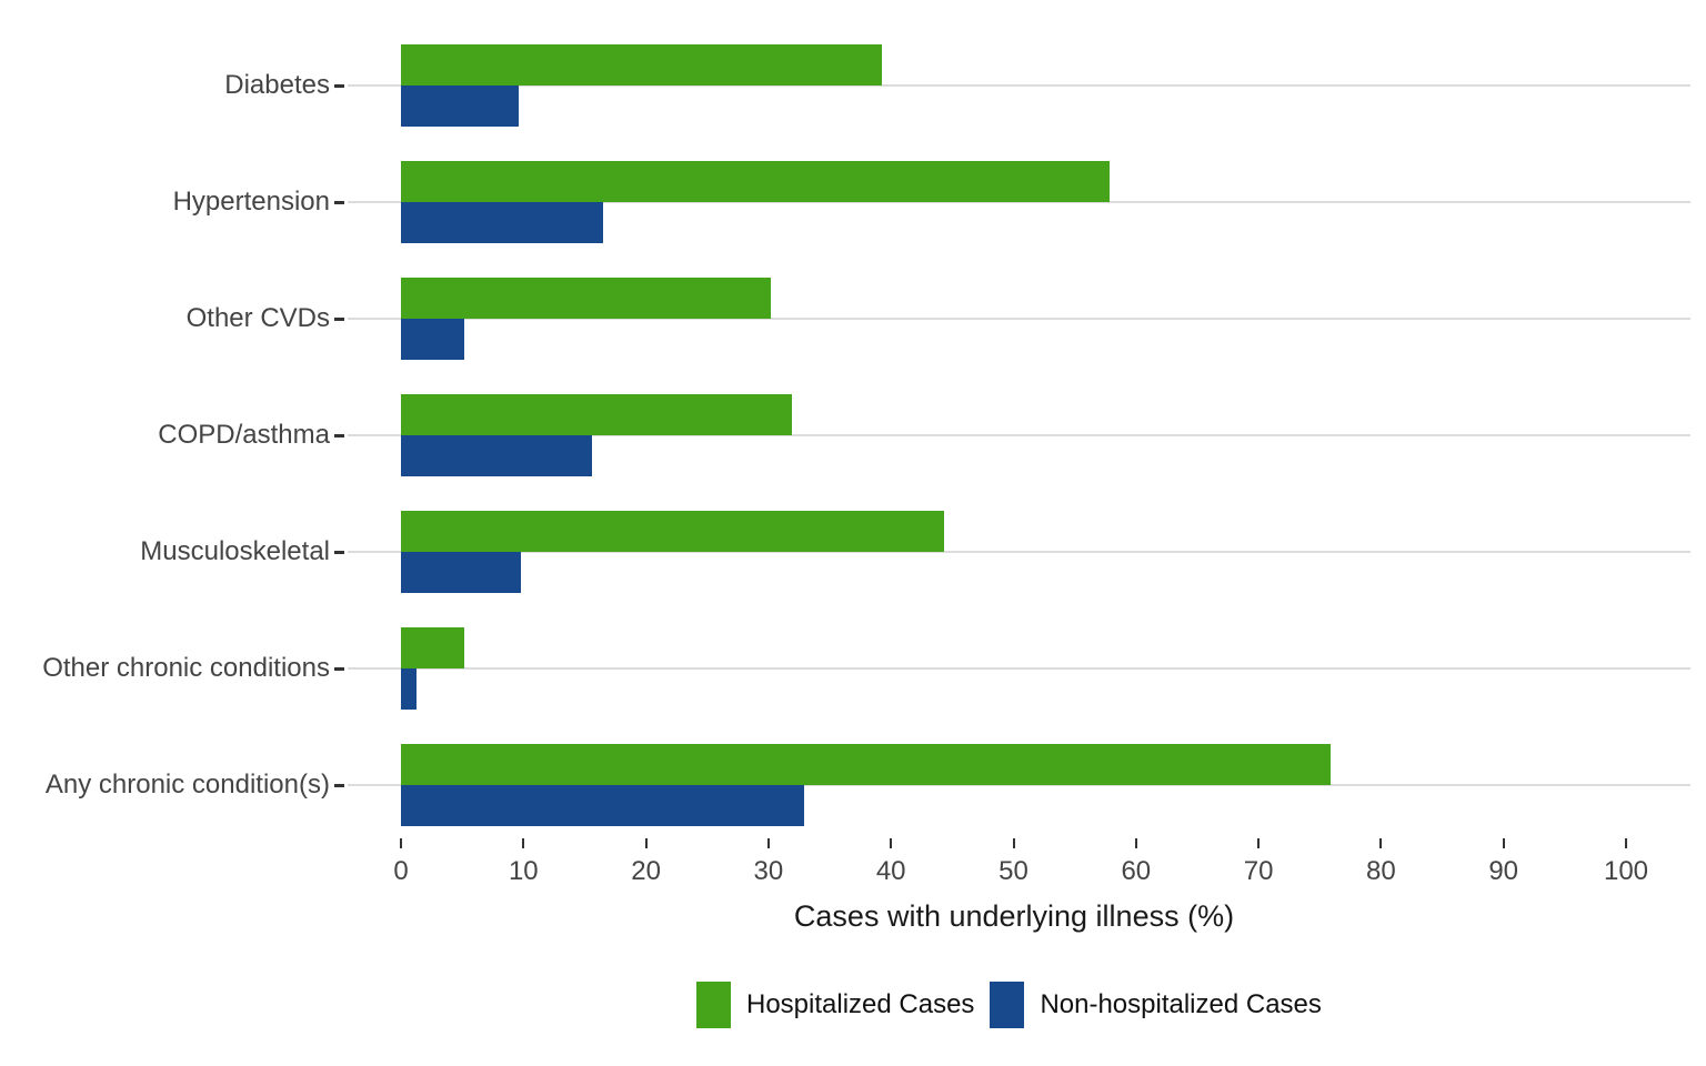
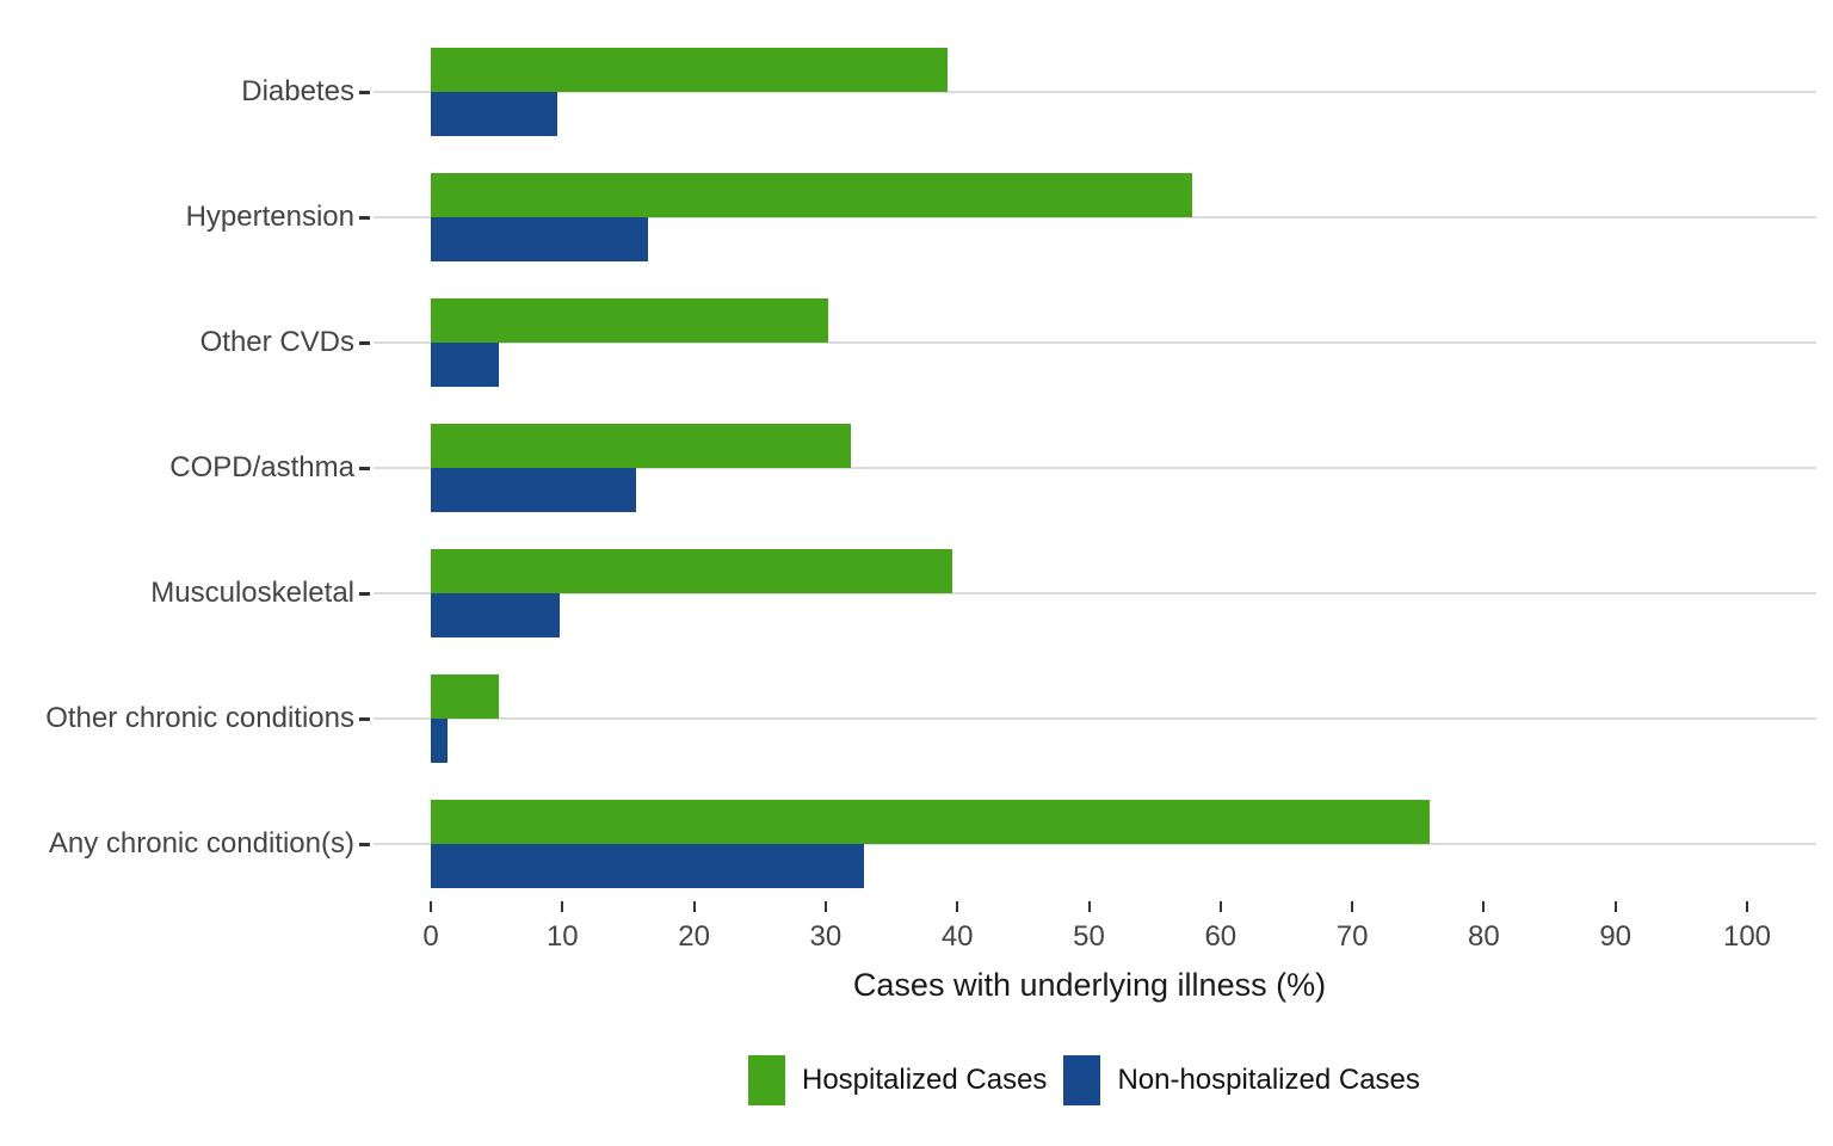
Hospitalized Cases/Musculoskeletal: 44.3 -> 39.6
